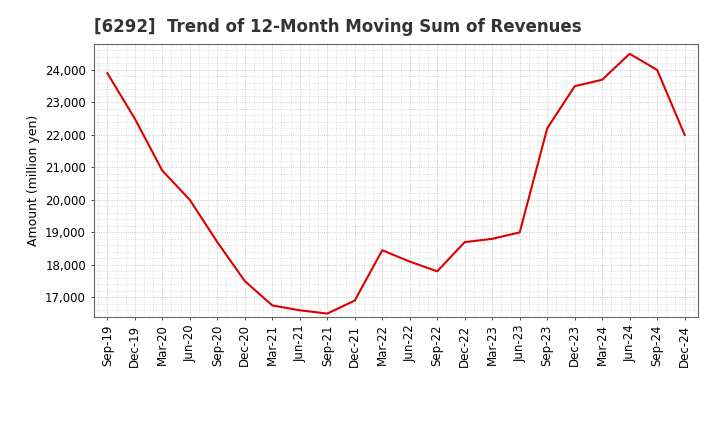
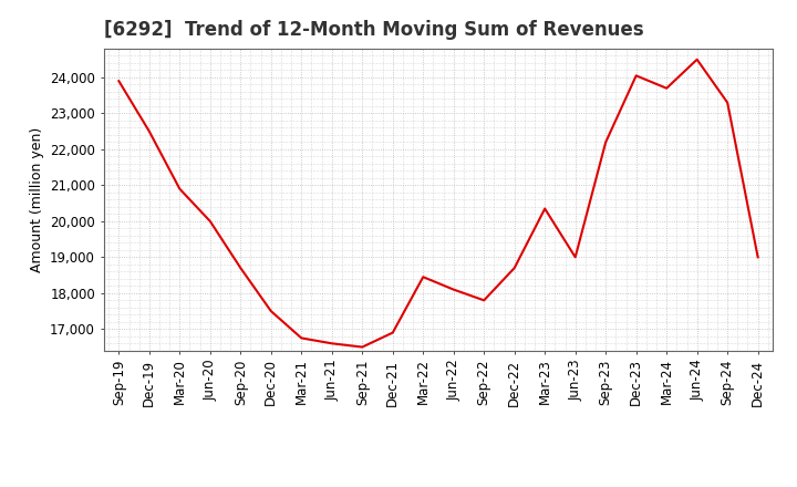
Mar-23: 18,800 -> 20,350
Dec-23: 23,500 -> 24,050
Sep-24: 24,000 -> 23,300
Dec-24: 22,000 -> 19,000
